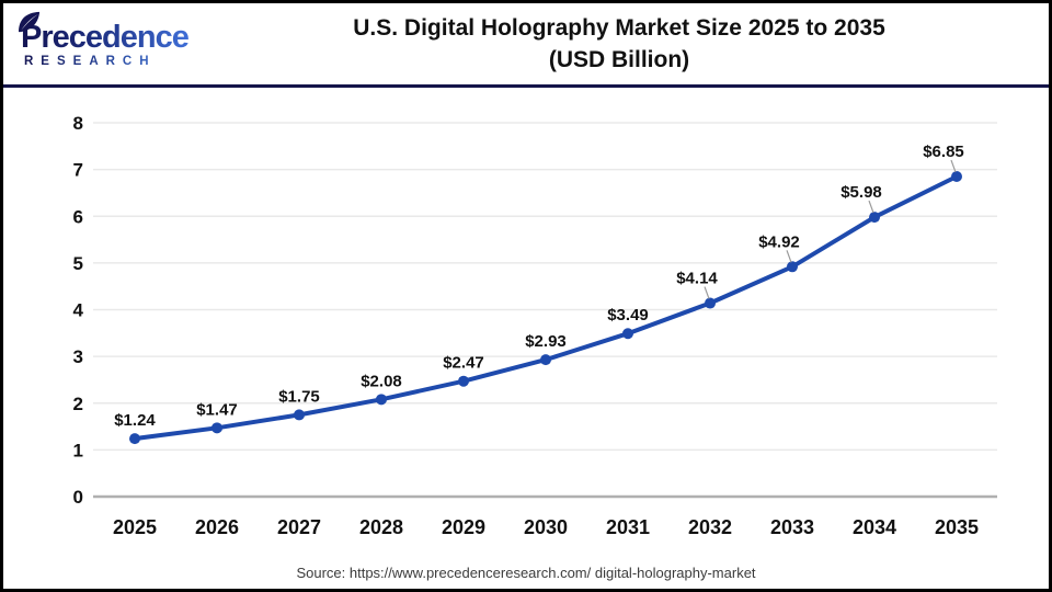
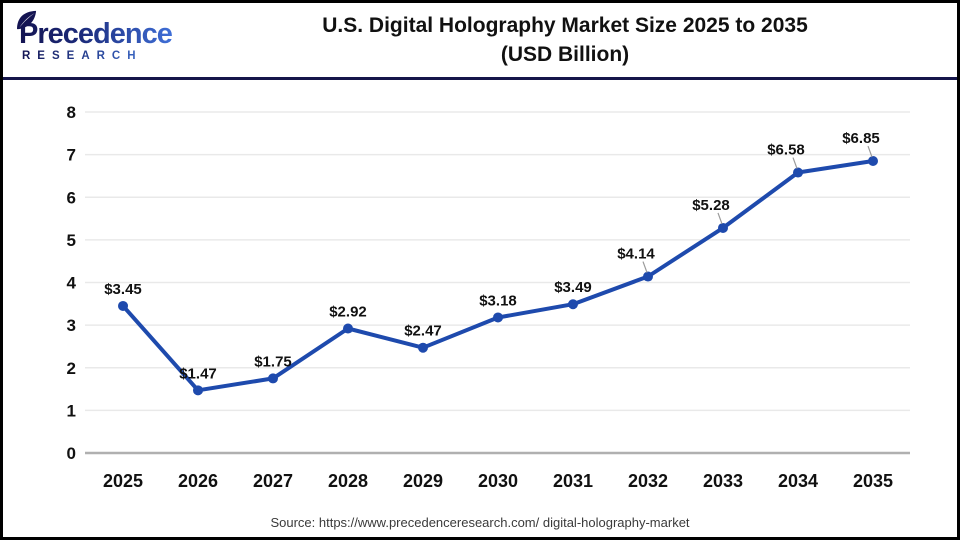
2025: $1.24 -> $3.45
2028: $2.08 -> $2.92
2030: $2.93 -> $3.18
2033: $4.92 -> $5.28
2034: $5.98 -> $6.58
